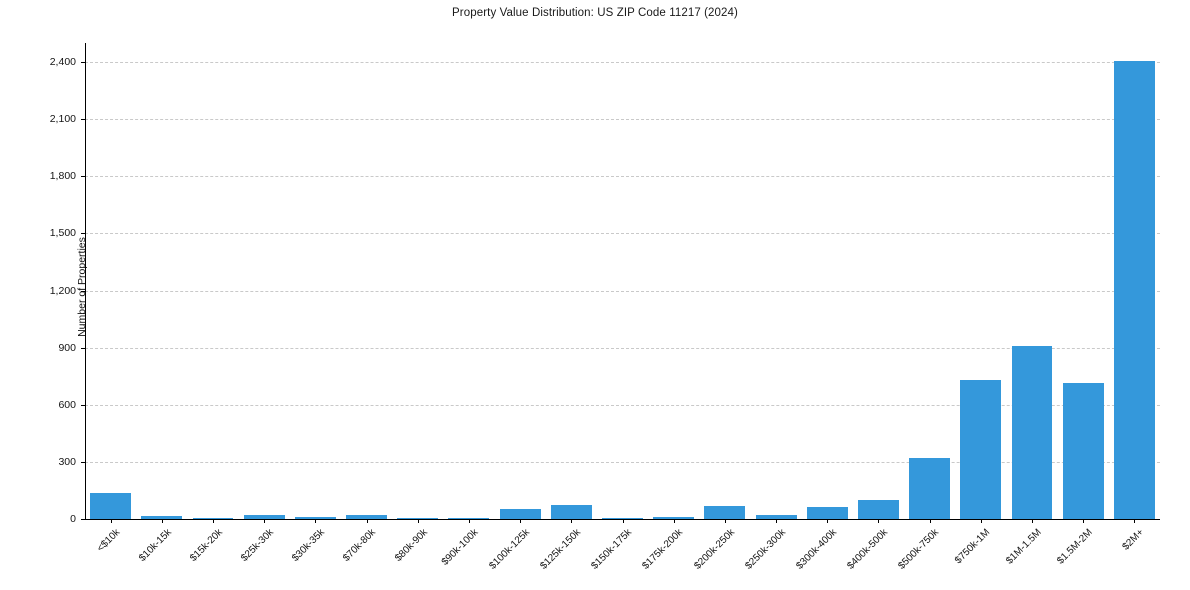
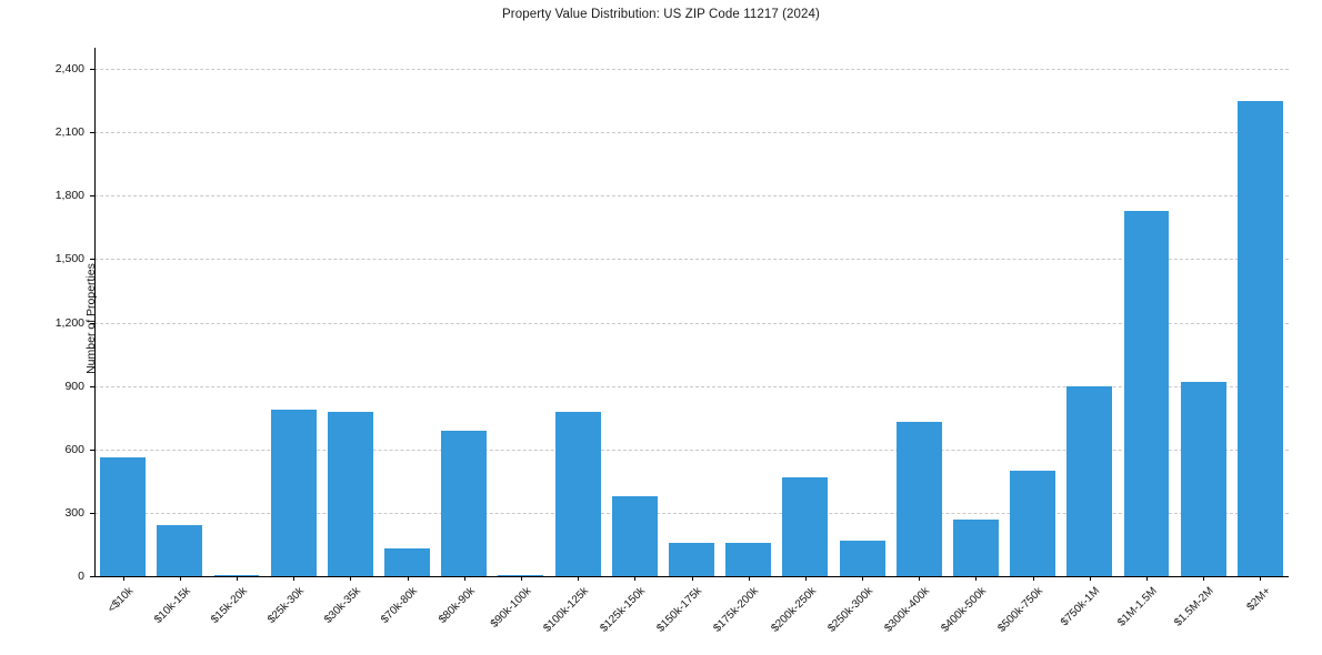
<$10k: 140 -> 560
$10k-15k: 10 -> 240
$25k-30k: 20 -> 790
$30k-35k: 10 -> 780
$70k-80k: 20 -> 130
$80k-90k: 10 -> 690
$100k-125k: 60 -> 780
$125k-150k: 70 -> 380
$150k-175k: 10 -> 160
$175k-200k: 10 -> 160
$200k-250k: 70 -> 470
$250k-300k: 20 -> 170
$300k-400k: 60 -> 730
$400k-500k: 100 -> 270
$500k-750k: 320 -> 500
$750k-1M: 730 -> 900
$1M-1.5M: 910 -> 1730
$1.5M-2M: 710 -> 920
$2M+: 2400 -> 2250
